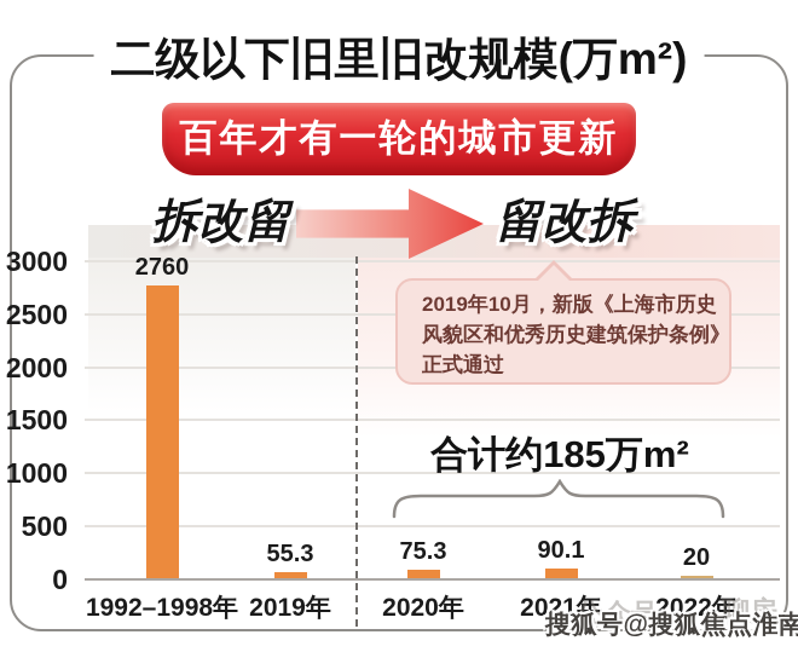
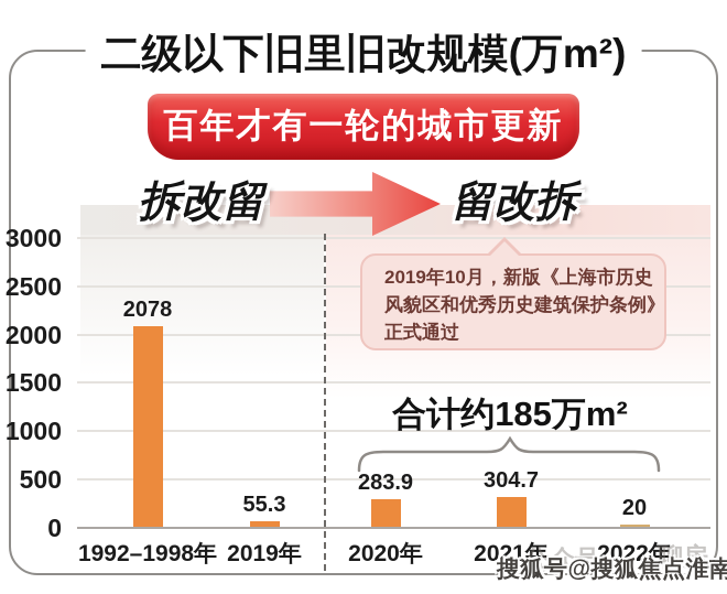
1992–1998年: 2760 -> 2078
2020年: 75.3 -> 283.9
2021年: 90.1 -> 304.7
